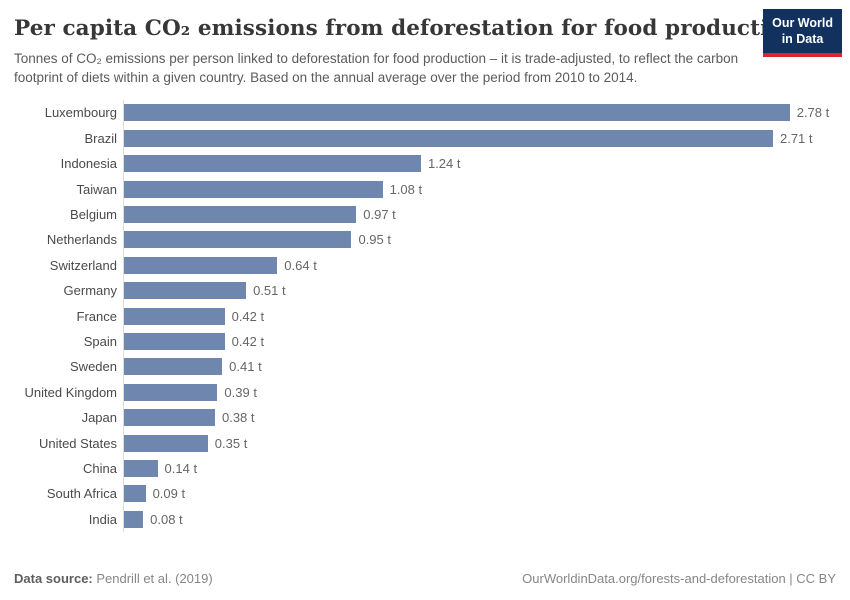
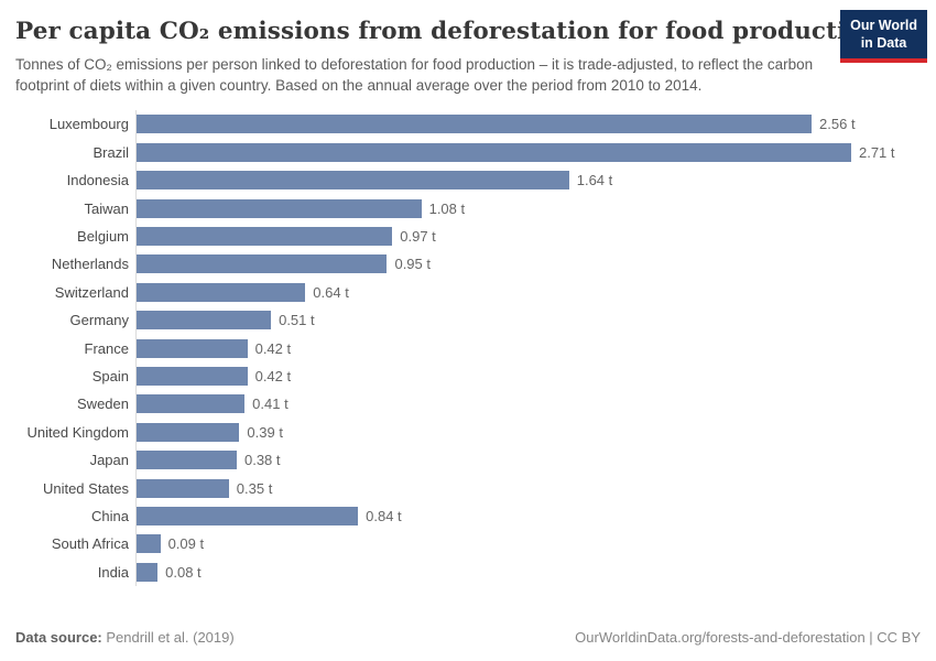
Luxembourg: 2.78 -> 2.56
Indonesia: 1.24 -> 1.64
China: 0.14 -> 0.84
